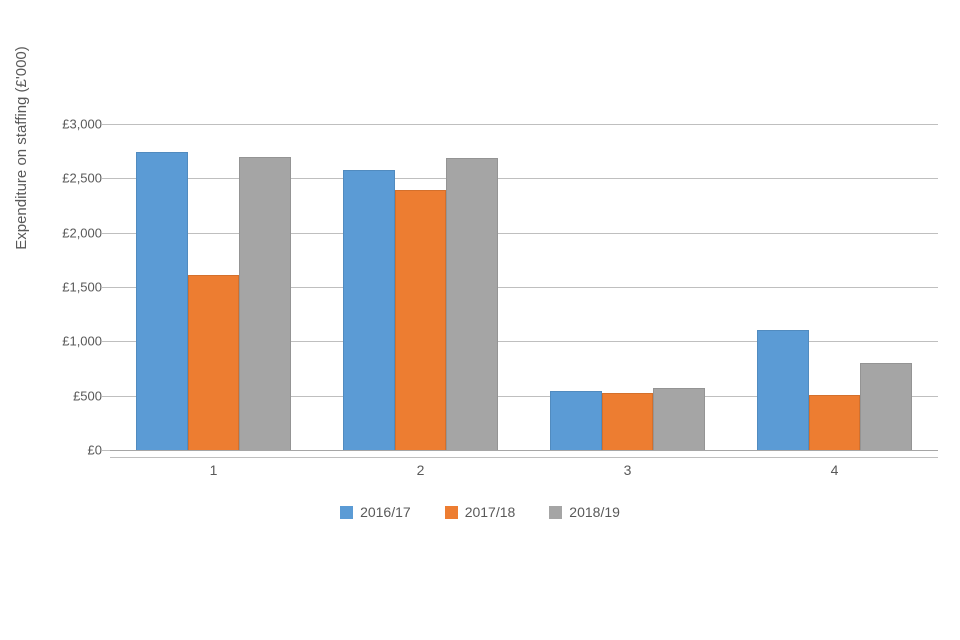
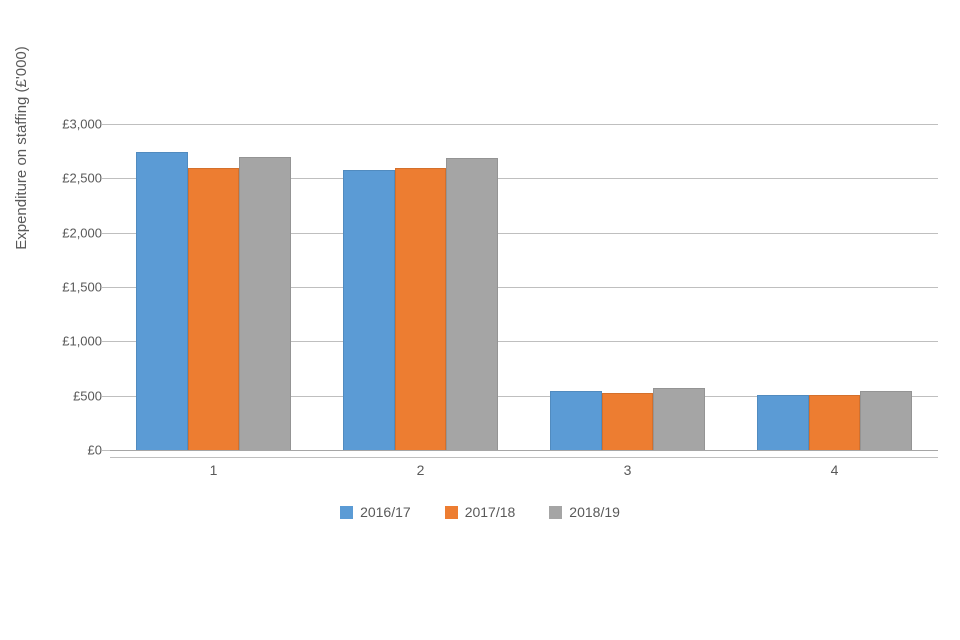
2017/18/1: £1610 -> £2600
2017/18/2: £2390 -> £2600
2016/17/4: £1100 -> £510
2018/19/4: £800 -> £540
